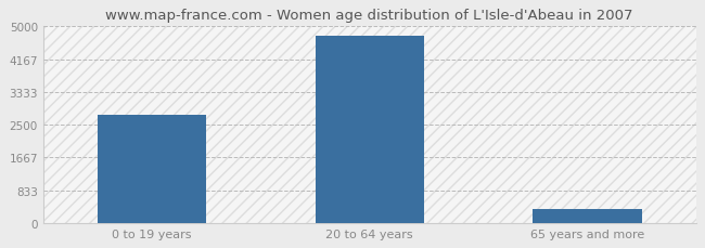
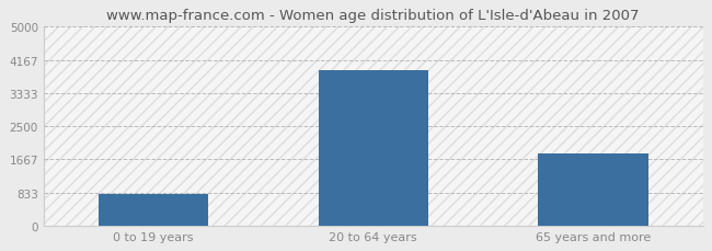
0 to 19 years: 2750 -> 800
20 to 64 years: 4750 -> 3900
65 years and more: 350 -> 1800
